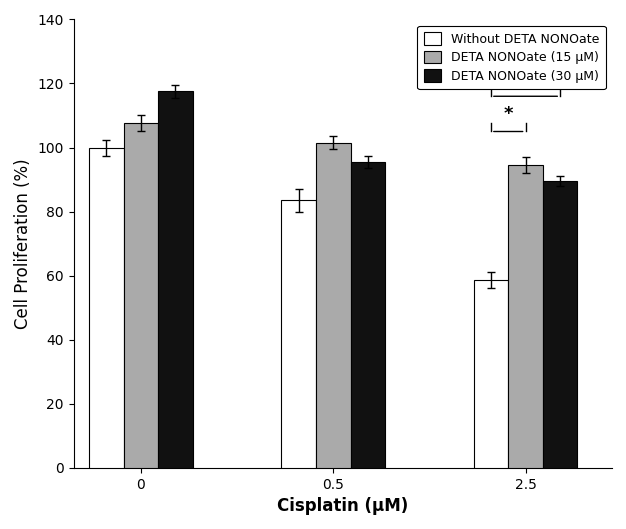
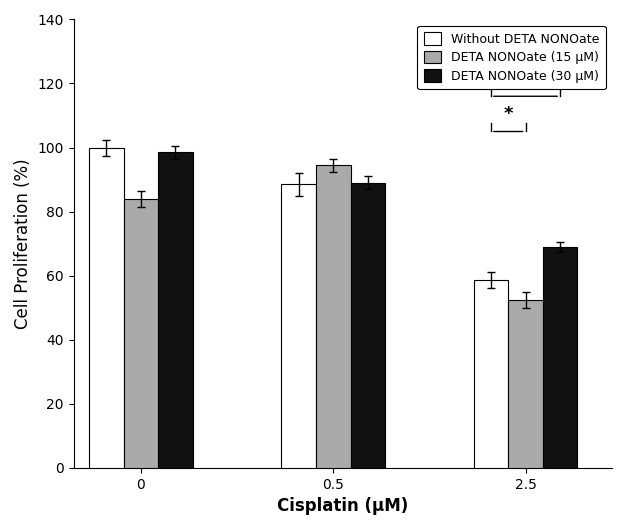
DETA NONOate (15 μM)/0: 107.5 -> 84.0
DETA NONOate (30 μM)/0: 117.5 -> 98.5
Without DETA NONOate/0.5: 83.5 -> 88.5
DETA NONOate (15 μM)/0.5: 101.5 -> 94.5
DETA NONOate (30 μM)/0.5: 95.5 -> 89.0
DETA NONOate (15 μM)/2.5: 94.5 -> 52.5
DETA NONOate (30 μM)/2.5: 89.5 -> 69.0
